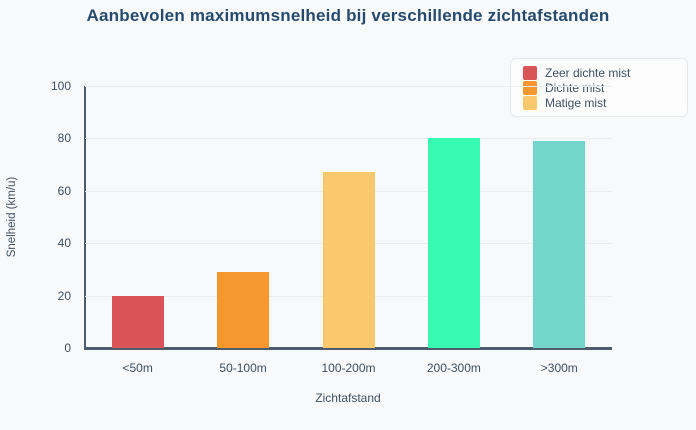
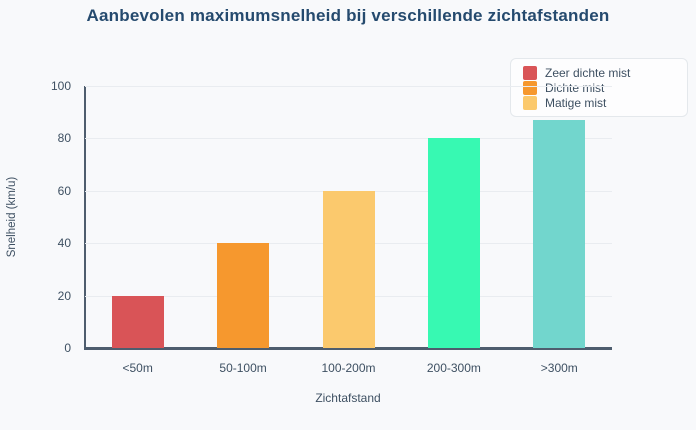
50-100m: 29 -> 40
100-200m: 67 -> 60
>300m: 79 -> 87
